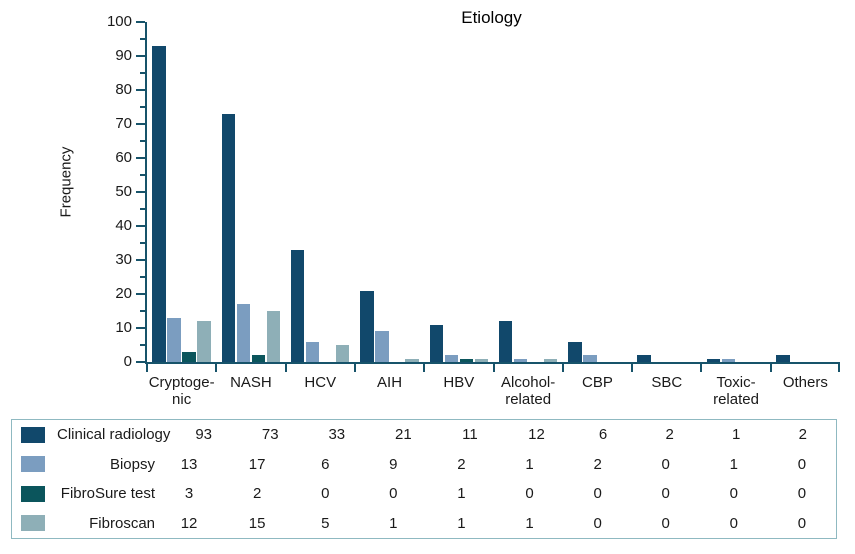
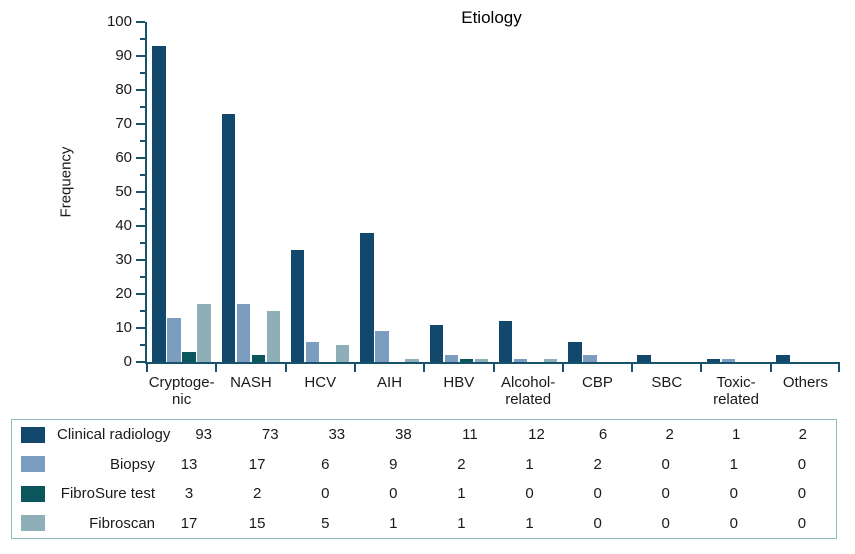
Fibroscan/Cryptoge- nic: 12 -> 17
Clinical radiology/AIH: 21 -> 38
